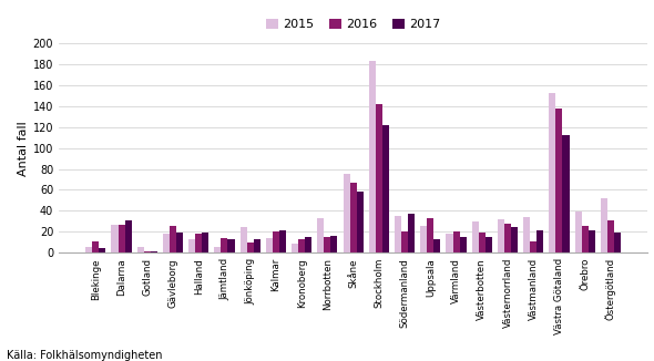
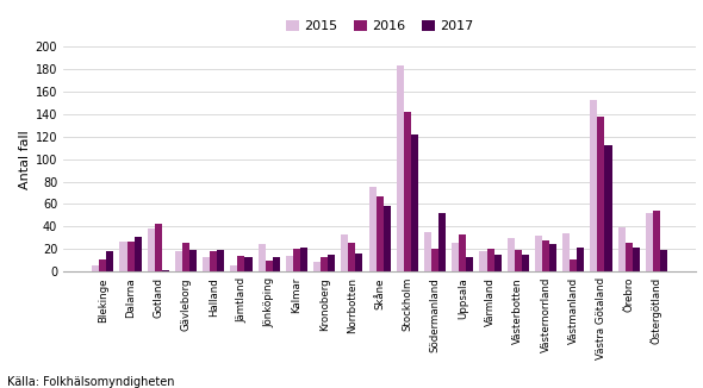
2017/Blekinge: 4 -> 18
2015/Gotland: 5 -> 38
2016/Gotland: 1 -> 42
2016/Norrbotten: 15 -> 26
2017/Södermanland: 37 -> 52
2016/Östergötland: 31 -> 54
